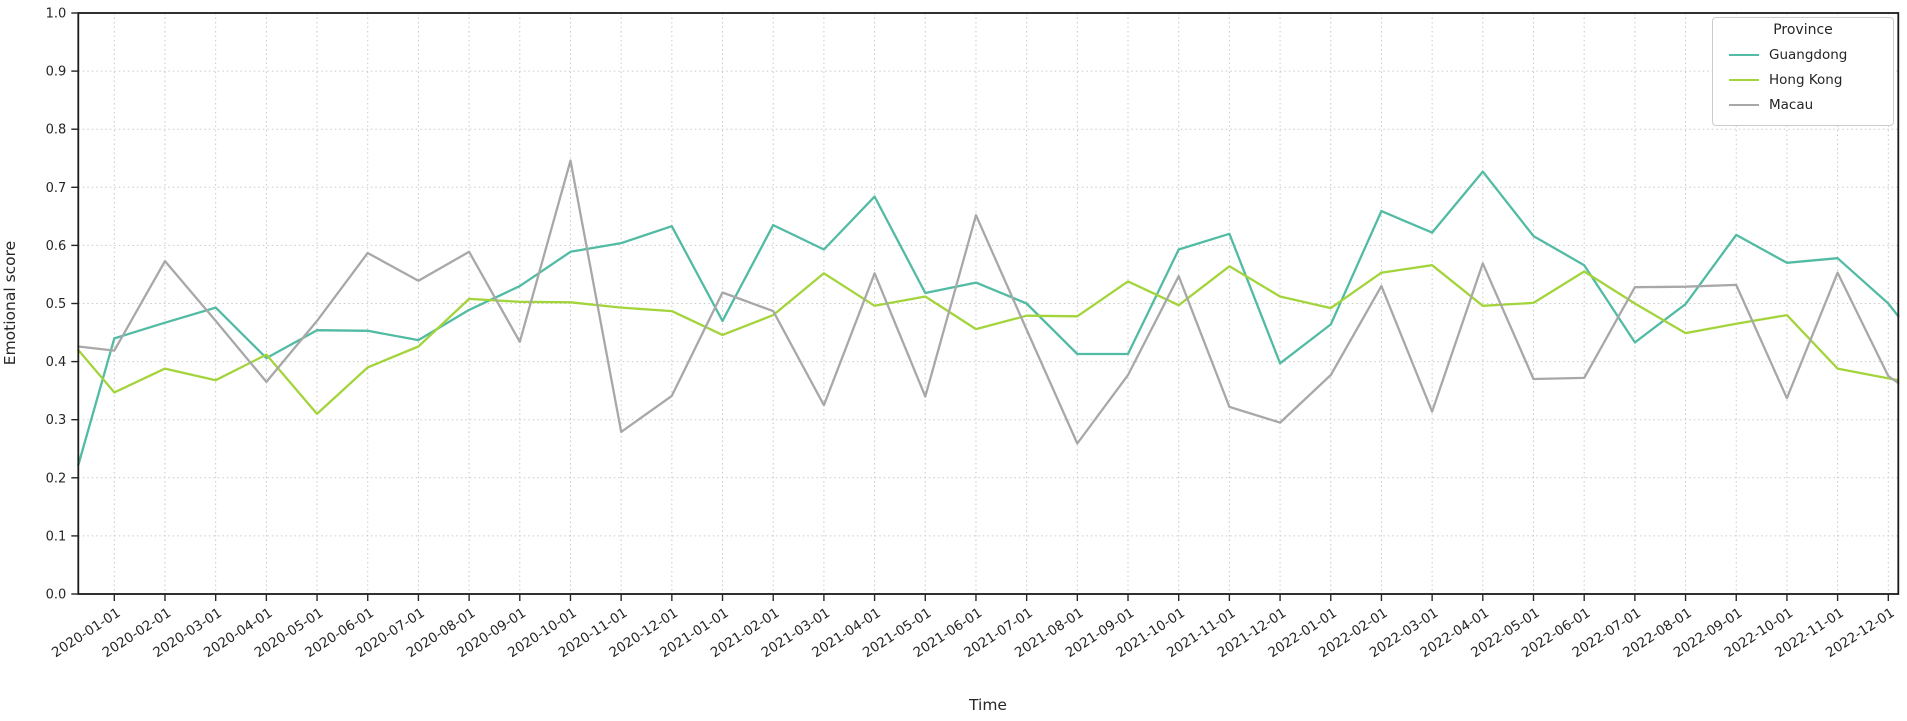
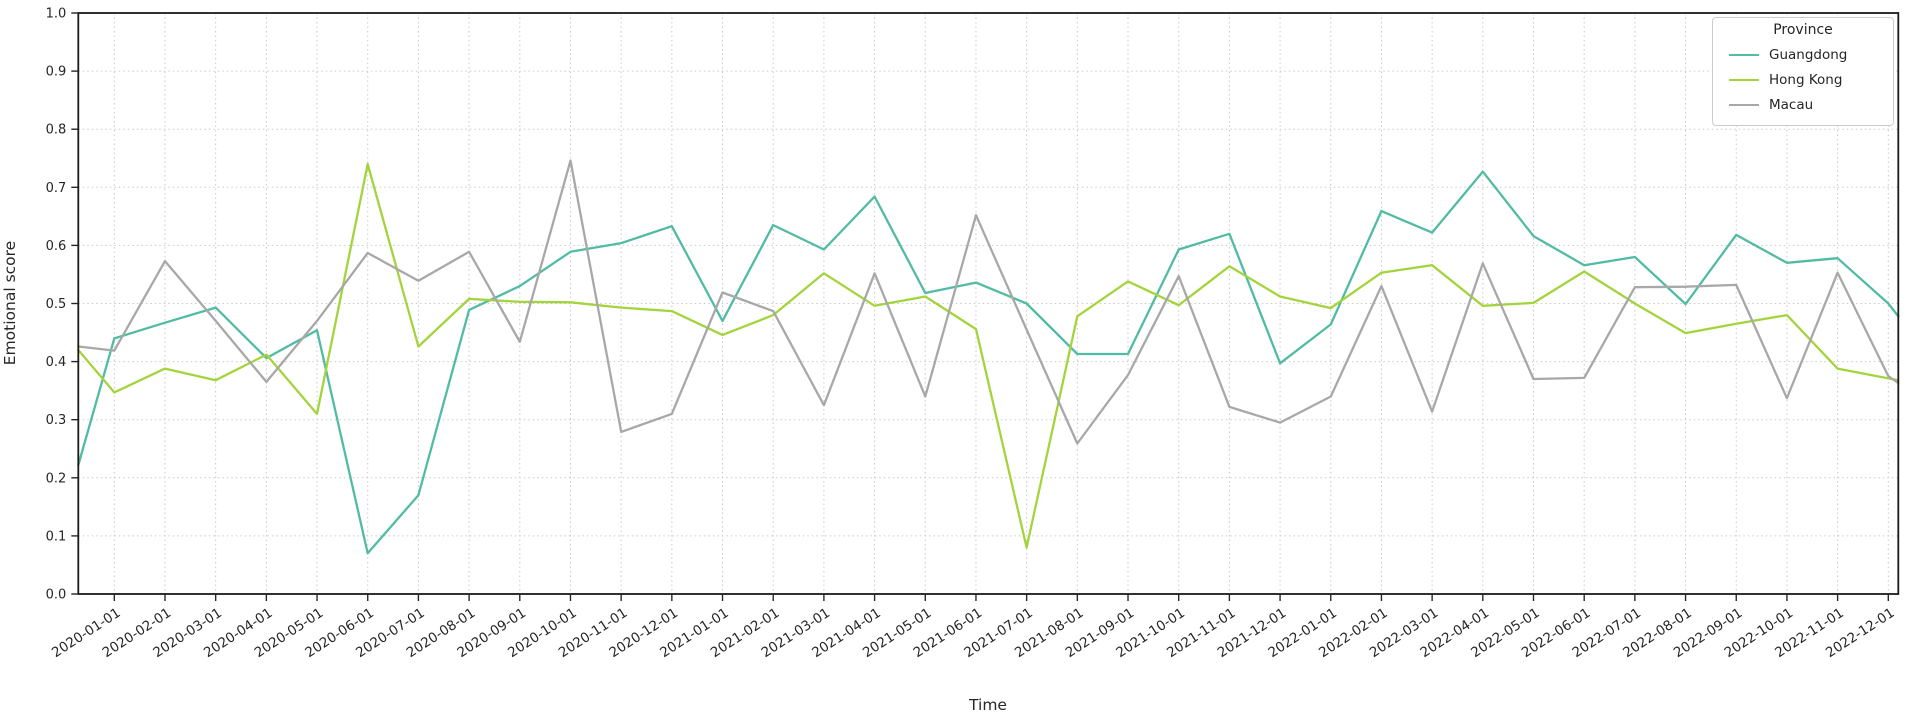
Guangdong/2020-06-01: 0.45 -> 0.07
Hong Kong/2020-06-01: 0.39 -> 0.74
Guangdong/2020-07-01: 0.44 -> 0.17
Macau/2020-12-01: 0.34 -> 0.31
Hong Kong/2021-07-01: 0.48 -> 0.08
Macau/2022-01-01: 0.38 -> 0.34
Guangdong/2022-07-01: 0.43 -> 0.58
